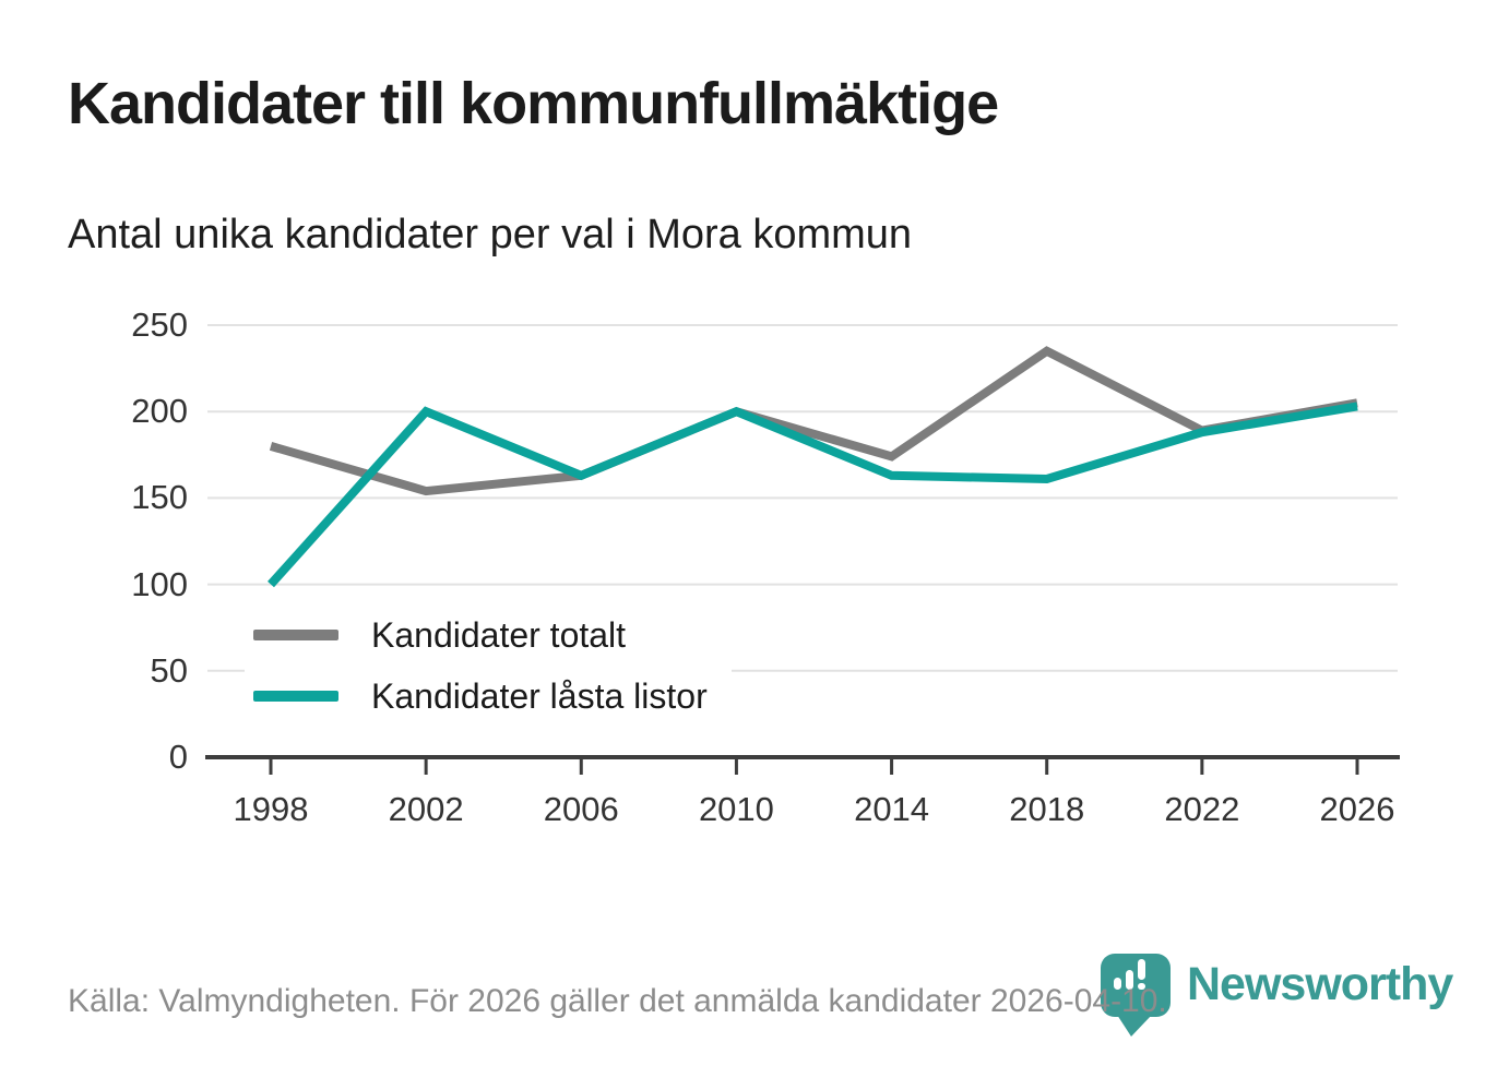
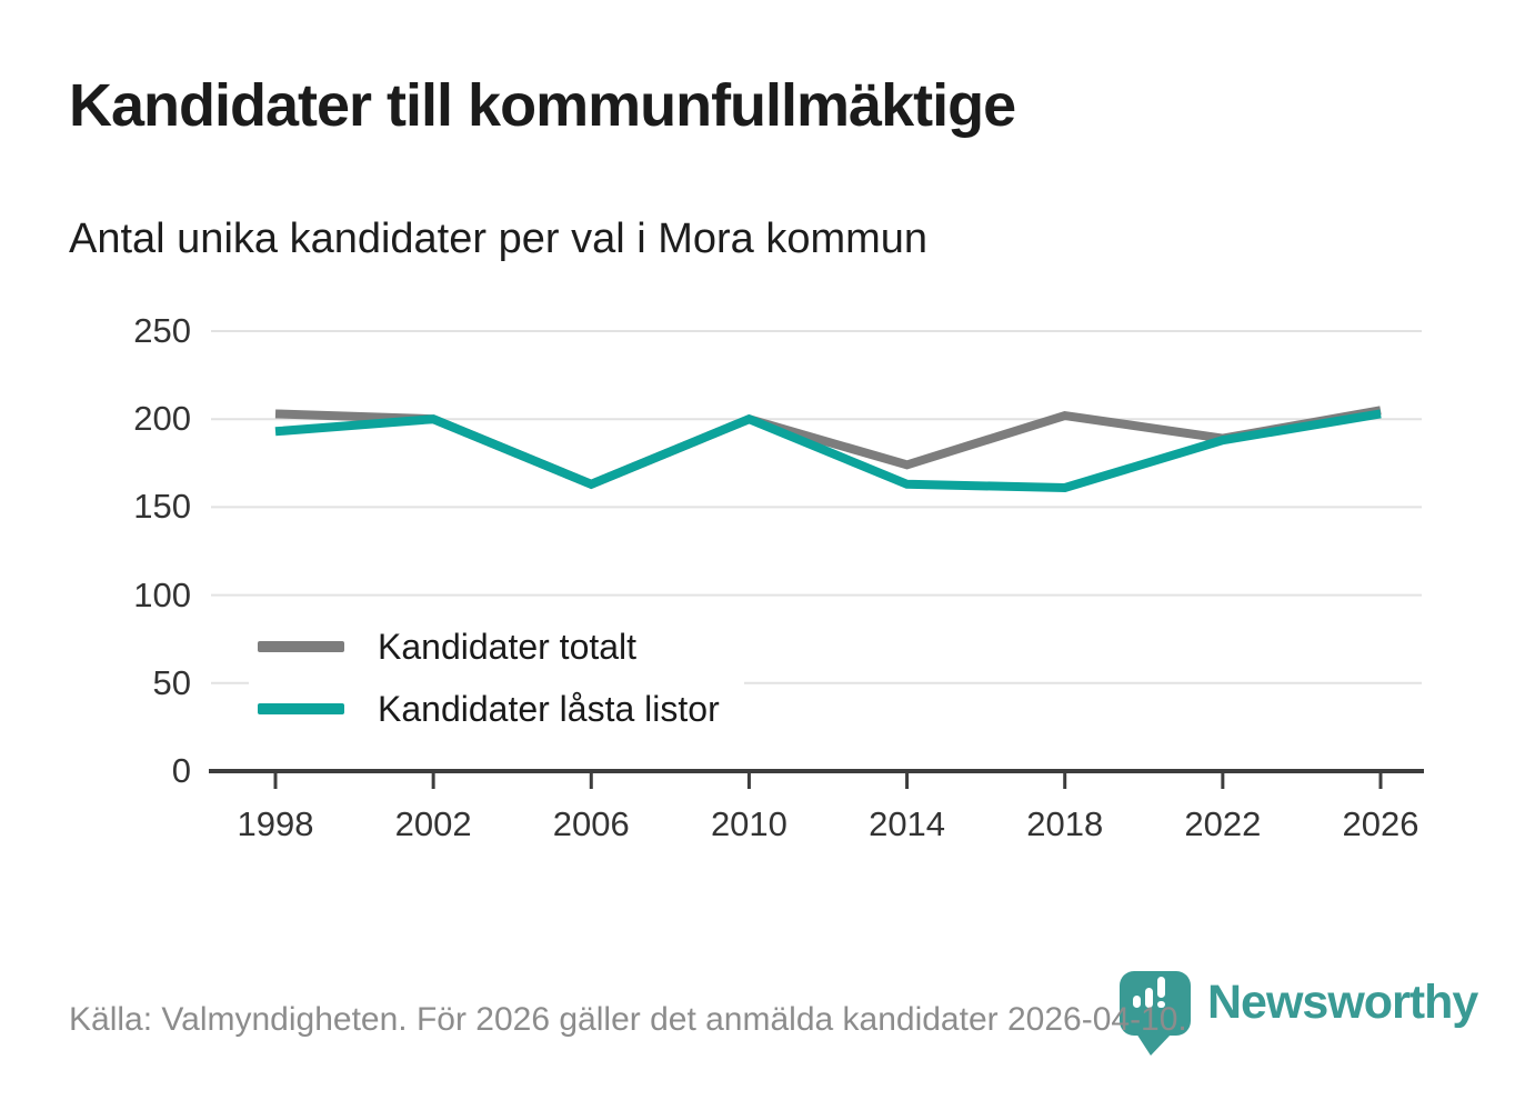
Kandidater totalt/1998: 180 -> 203
Kandidater låsta listor/1998: 100 -> 193
Kandidater totalt/2002: 154 -> 200
Kandidater totalt/2018: 235 -> 202
